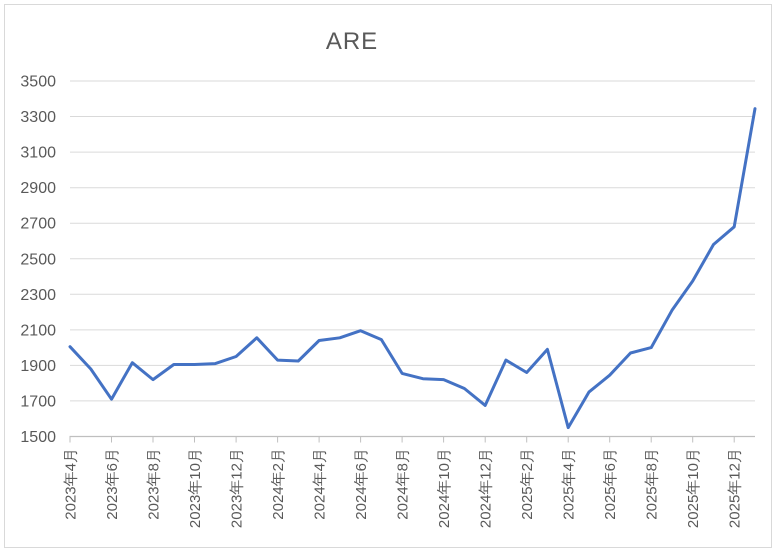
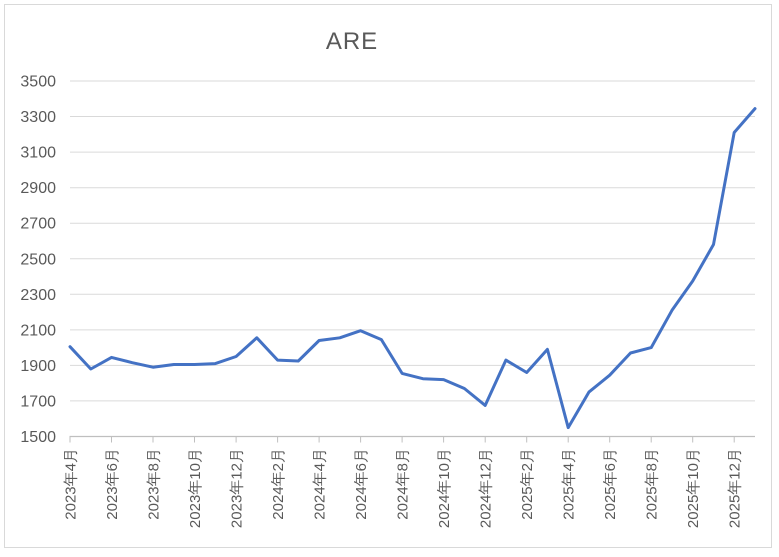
2023年6月: 1710 -> 1940
2023年8月: 1820 -> 1890
2025年12月: 2680 -> 3210
